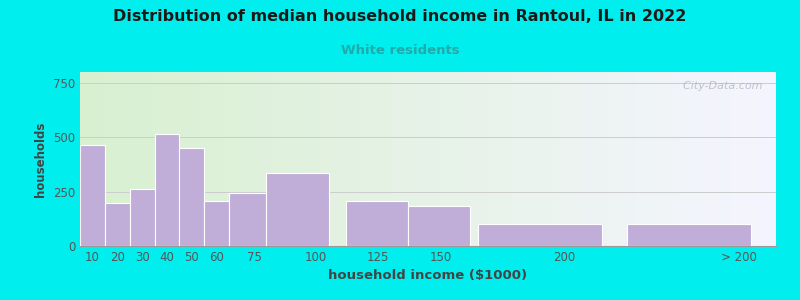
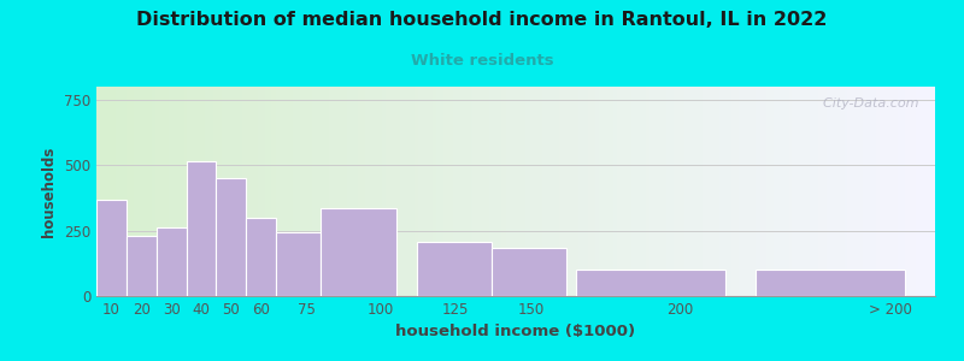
10: 465 -> 370
20: 200 -> 230
60: 205 -> 300
